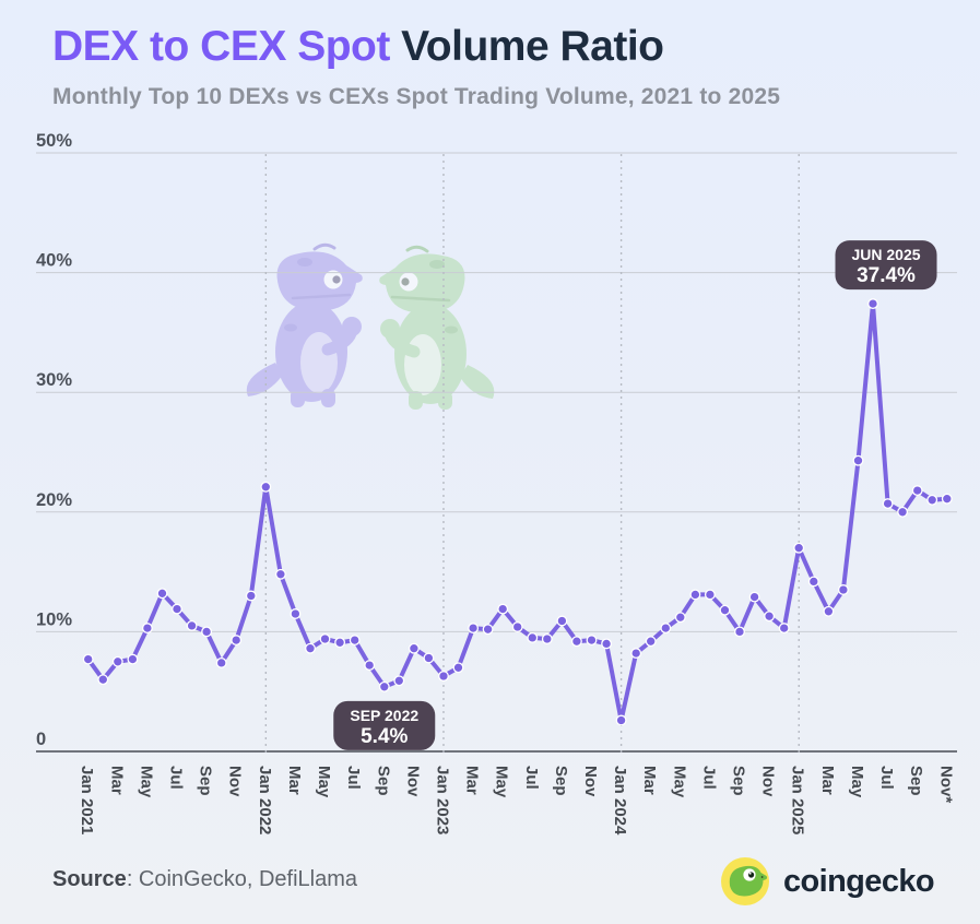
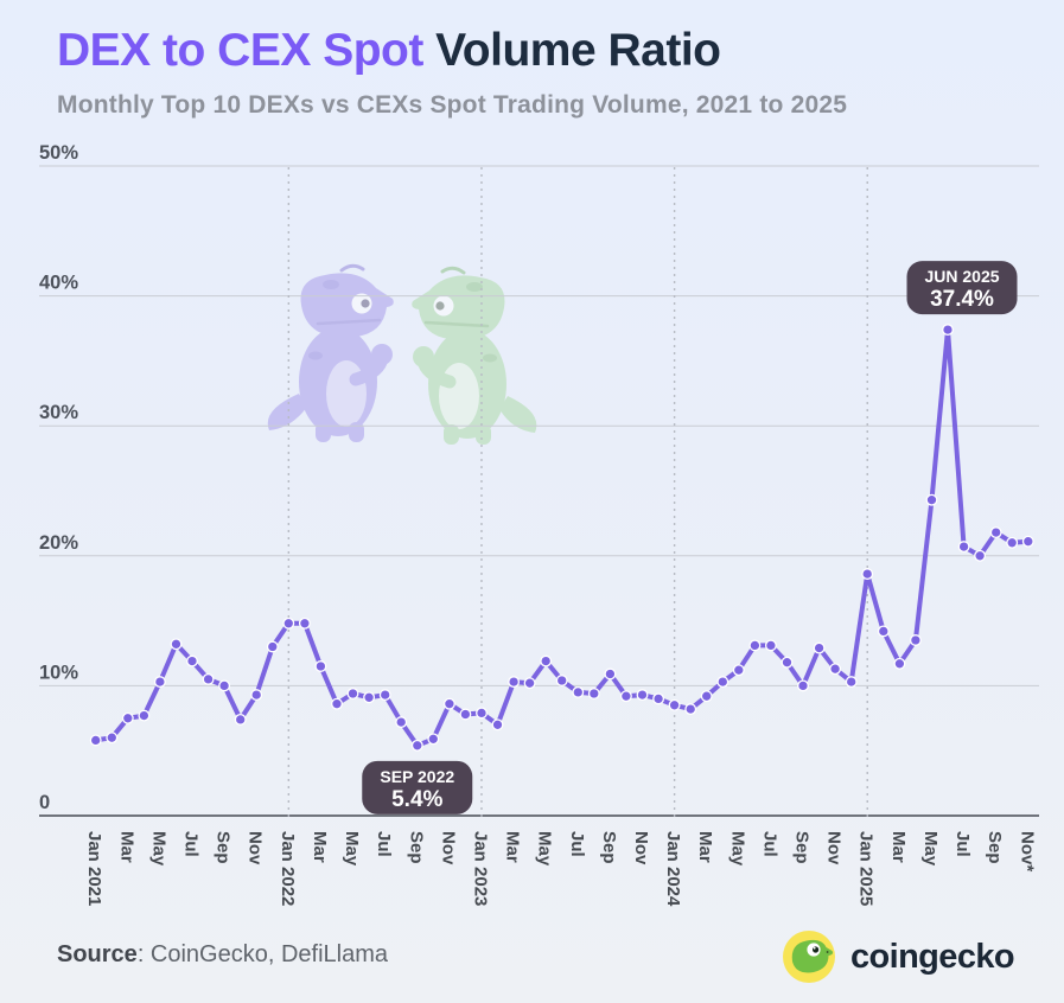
Jan 2021: 7.7% -> 5.8%
Jan 2022: 22.1% -> 14.8%
Jan 2023: 6.3% -> 7.9%
Jan 2024: 2.6% -> 8.5%
Jan 2025: 17.0% -> 18.6%
